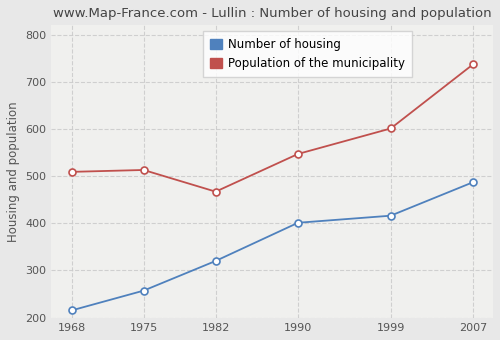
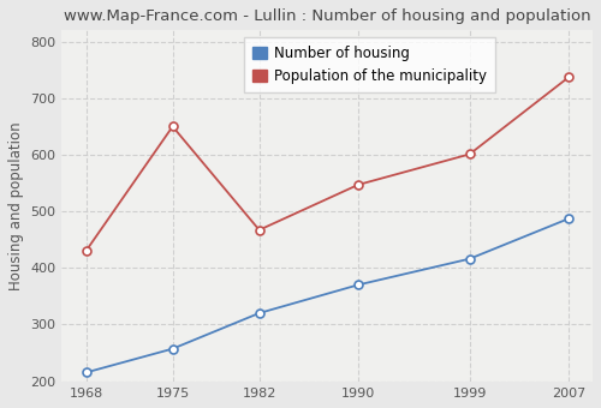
Population of the municipality/1968: 509 -> 430
Population of the municipality/1975: 513 -> 650
Number of housing/1990: 401 -> 370
